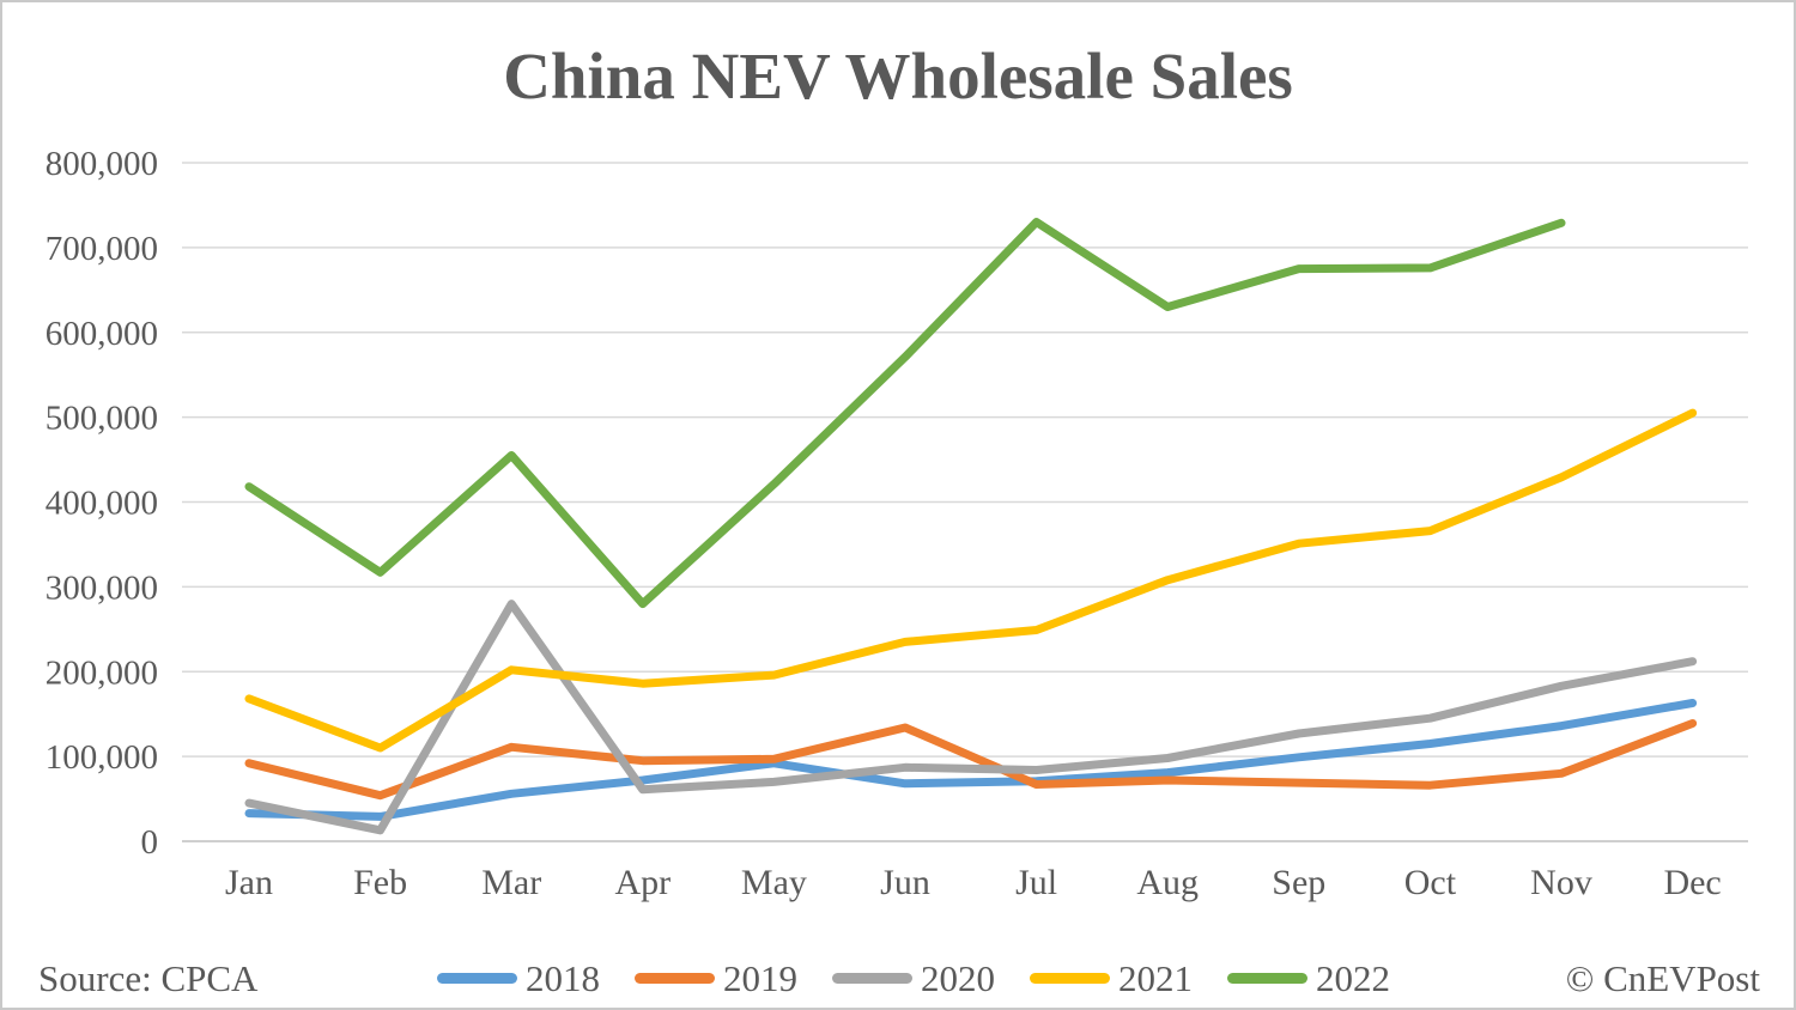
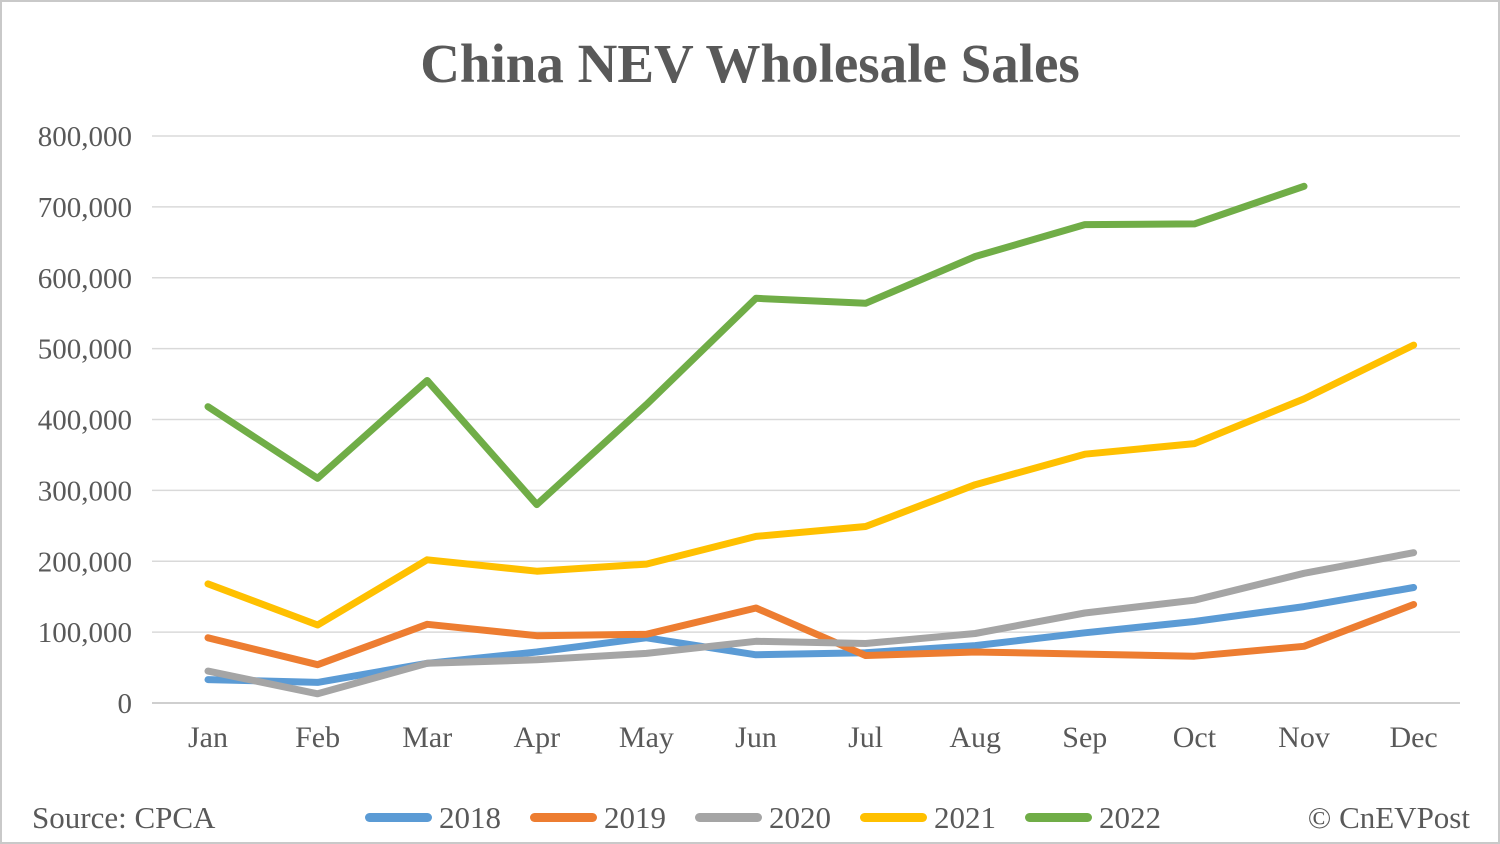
2020/Mar: 280000 -> 60000
2022/Jul: 730000 -> 560000
